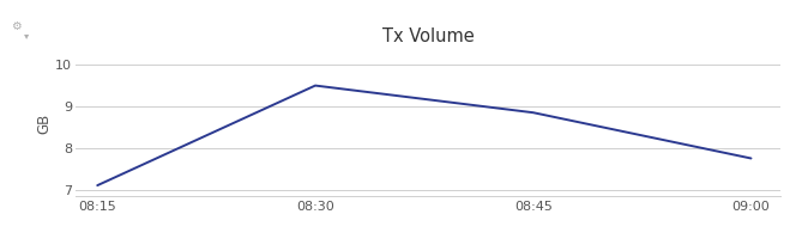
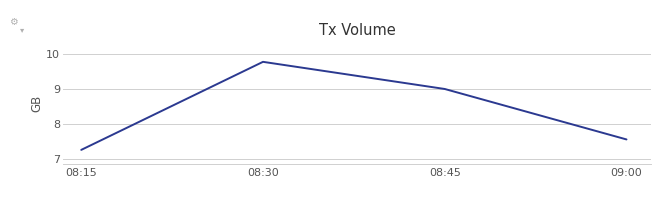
08:15: 7.10 -> 7.25
08:30: 9.50 -> 9.78
08:45: 8.85 -> 9.00
09:00: 7.75 -> 7.55
